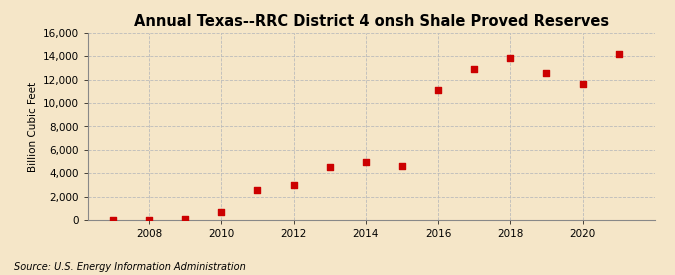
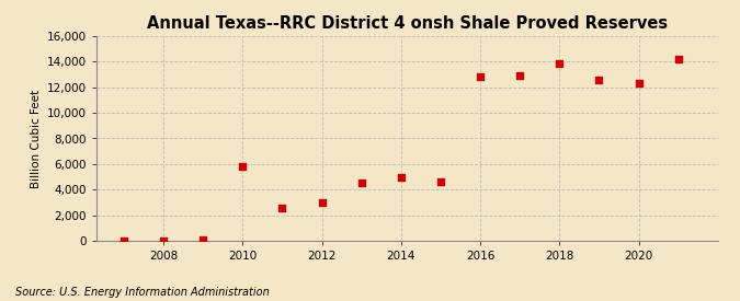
2010: 700 -> 5,800
2016: 11,100 -> 12,800
2020: 11,600 -> 12,300
